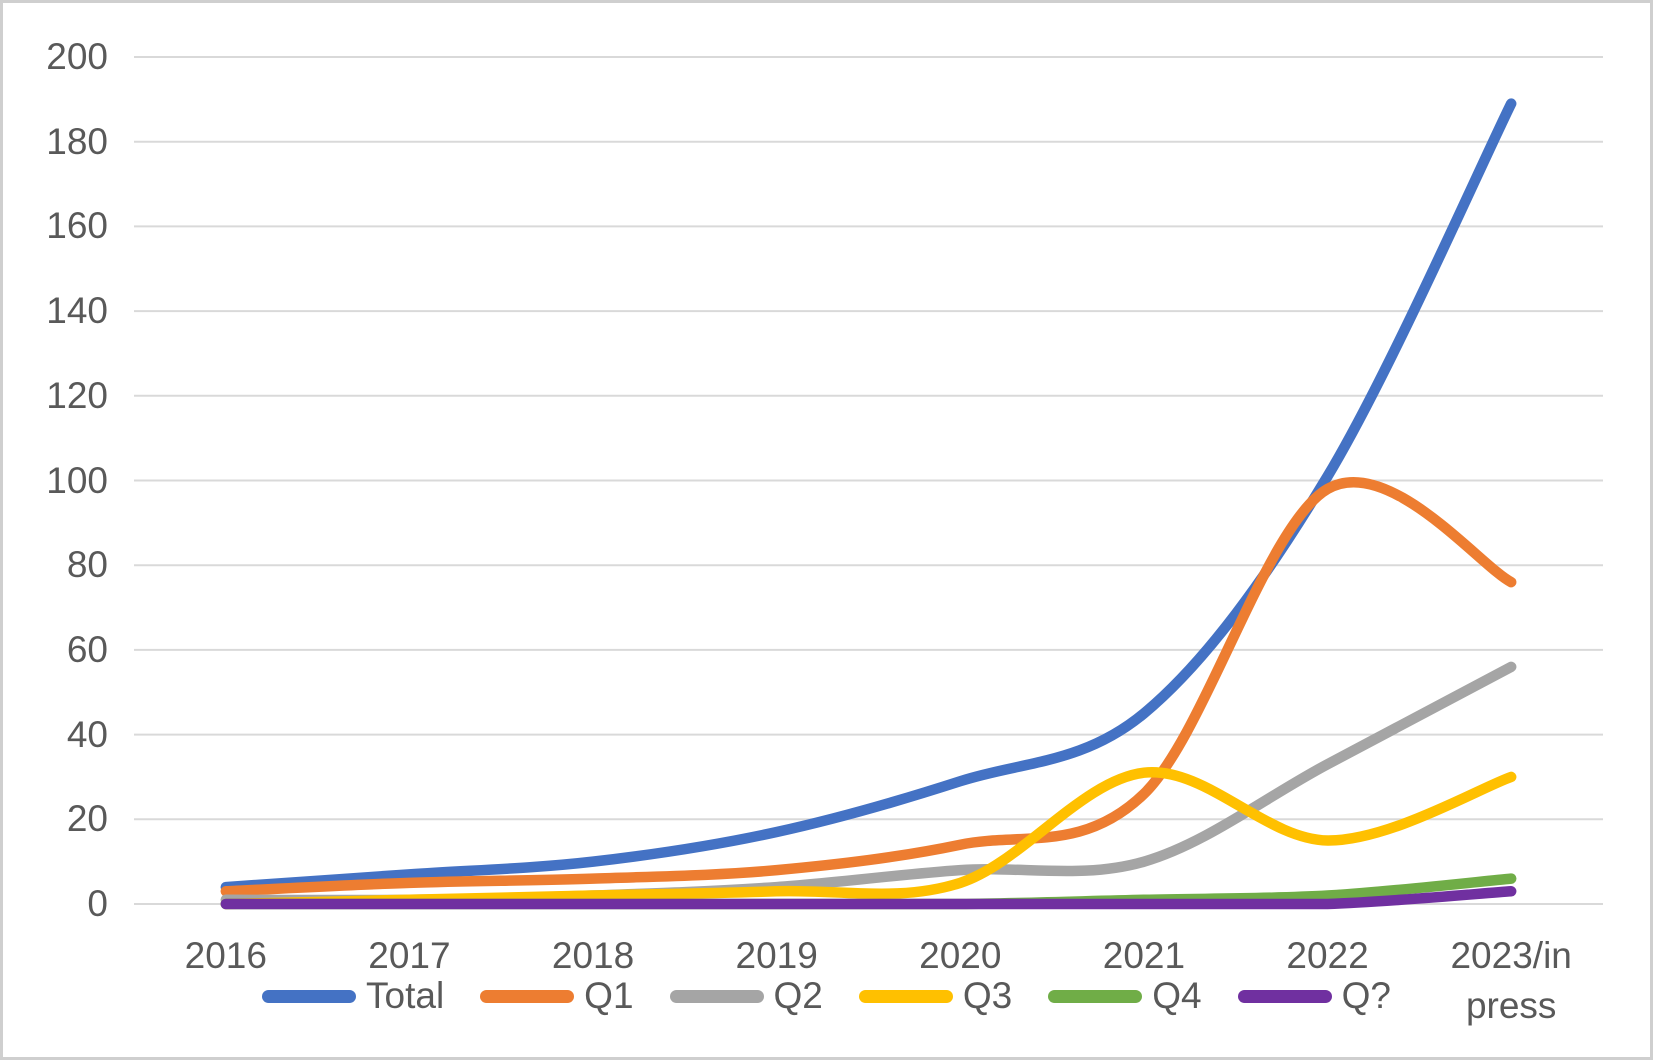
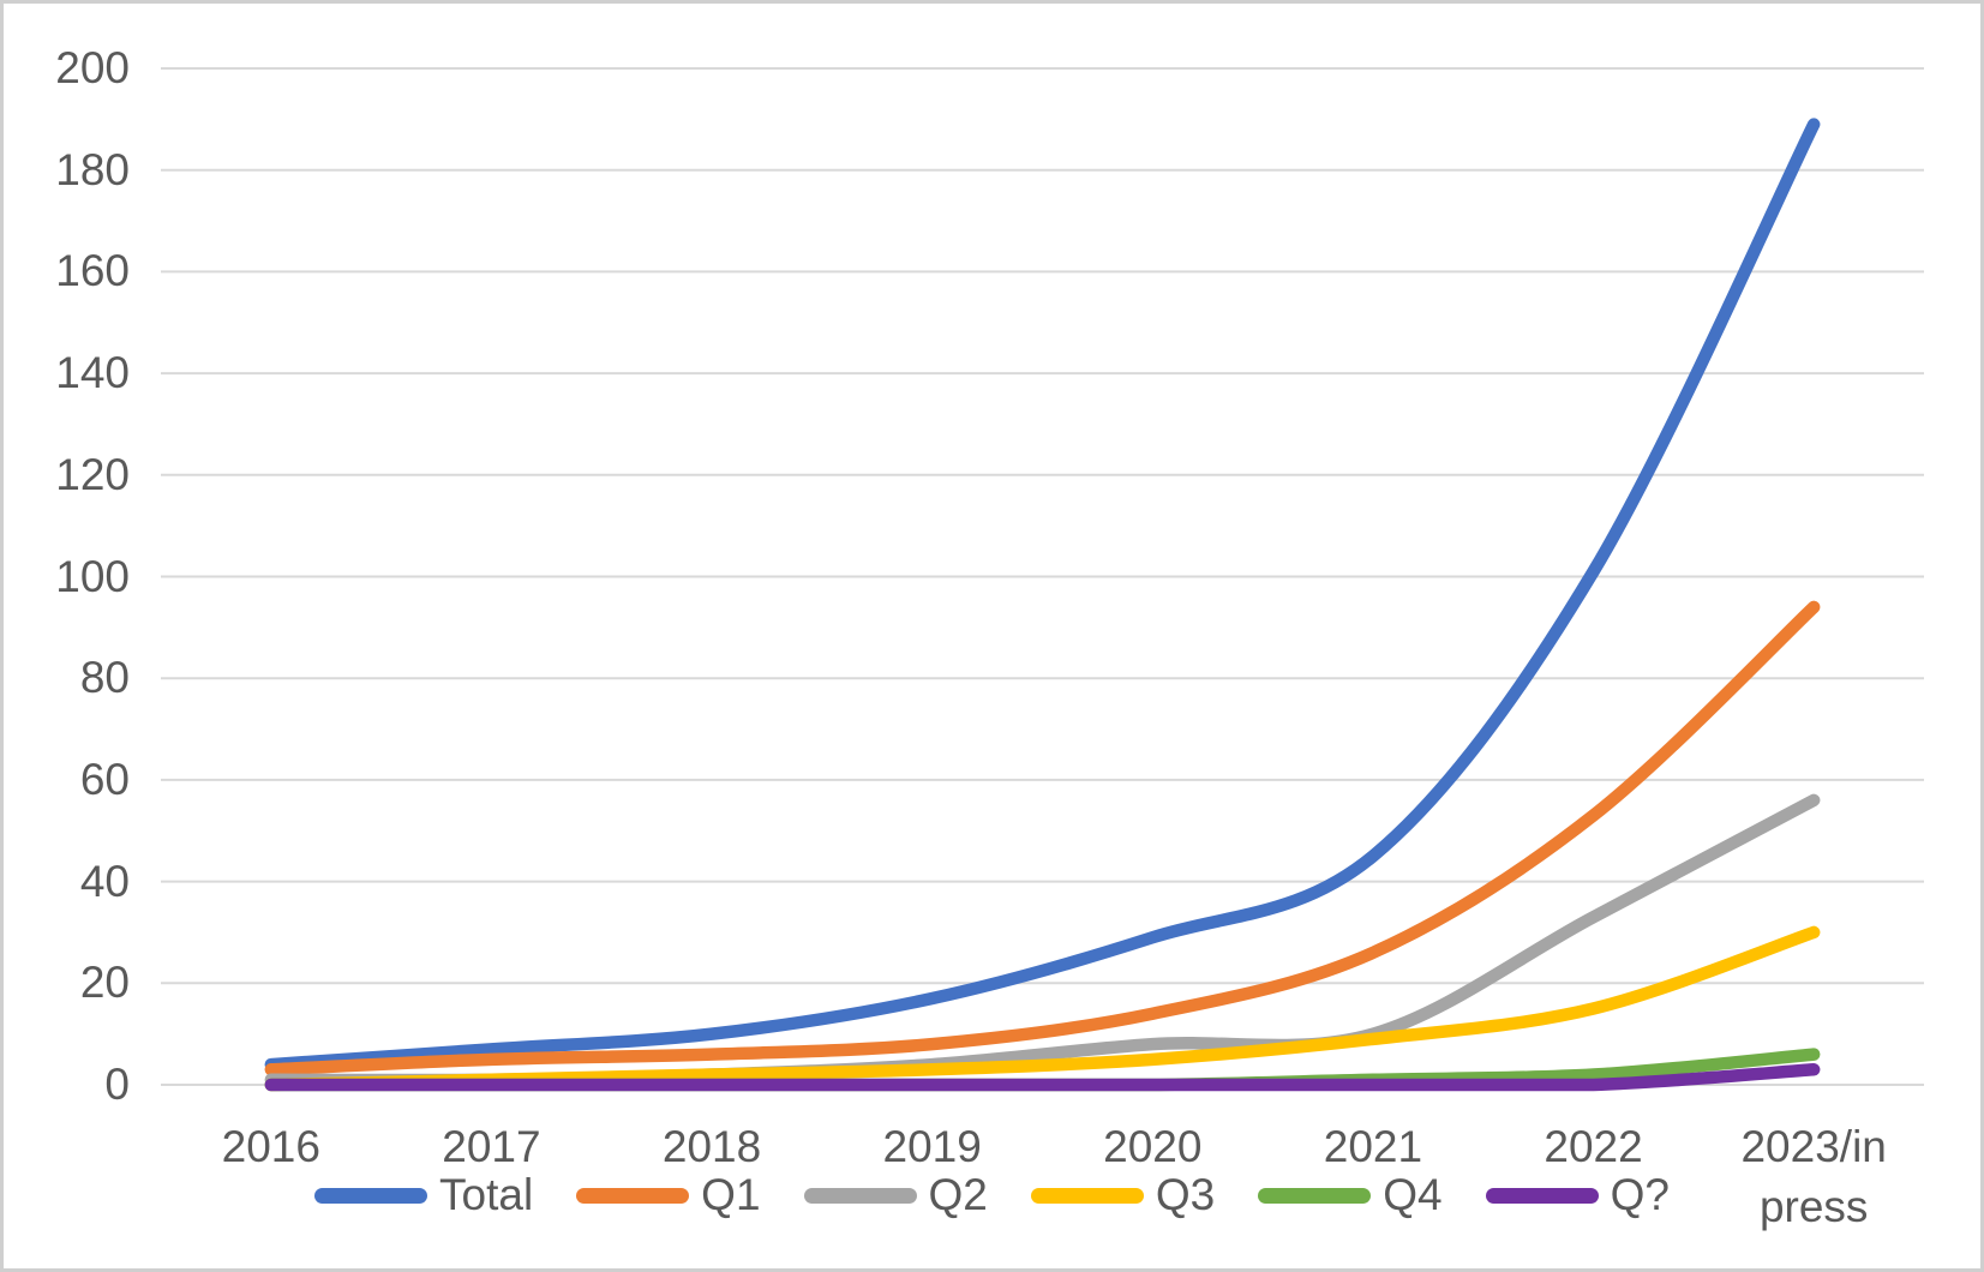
Q3/2021: 31 -> 9
Q1/2022: 98 -> 53
Q1/2023/in press: 76 -> 94
